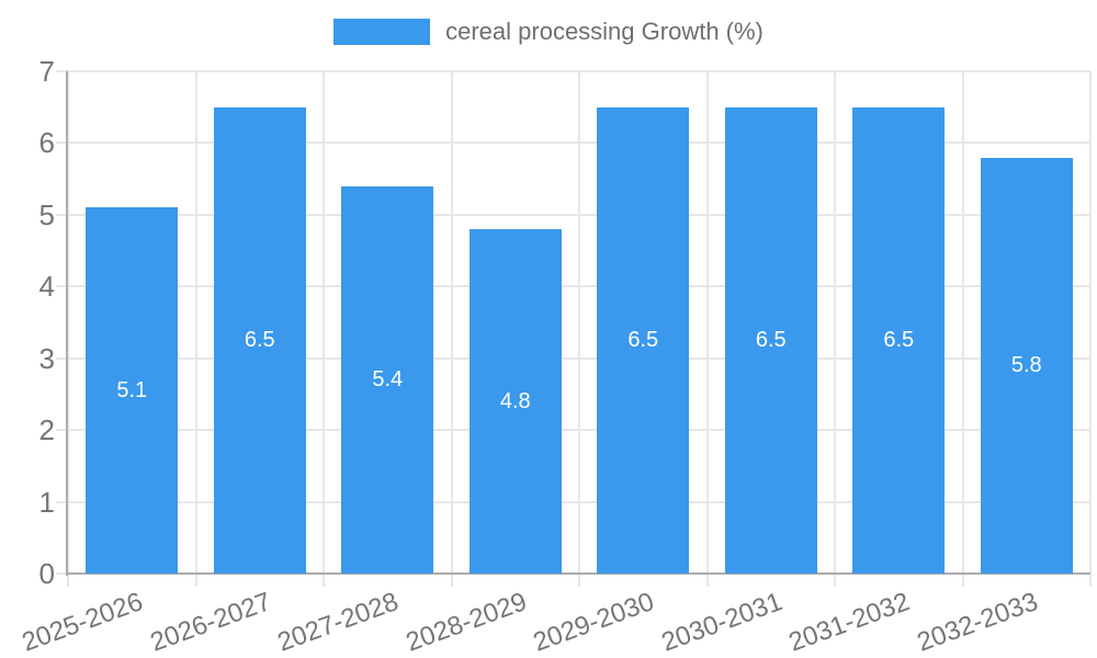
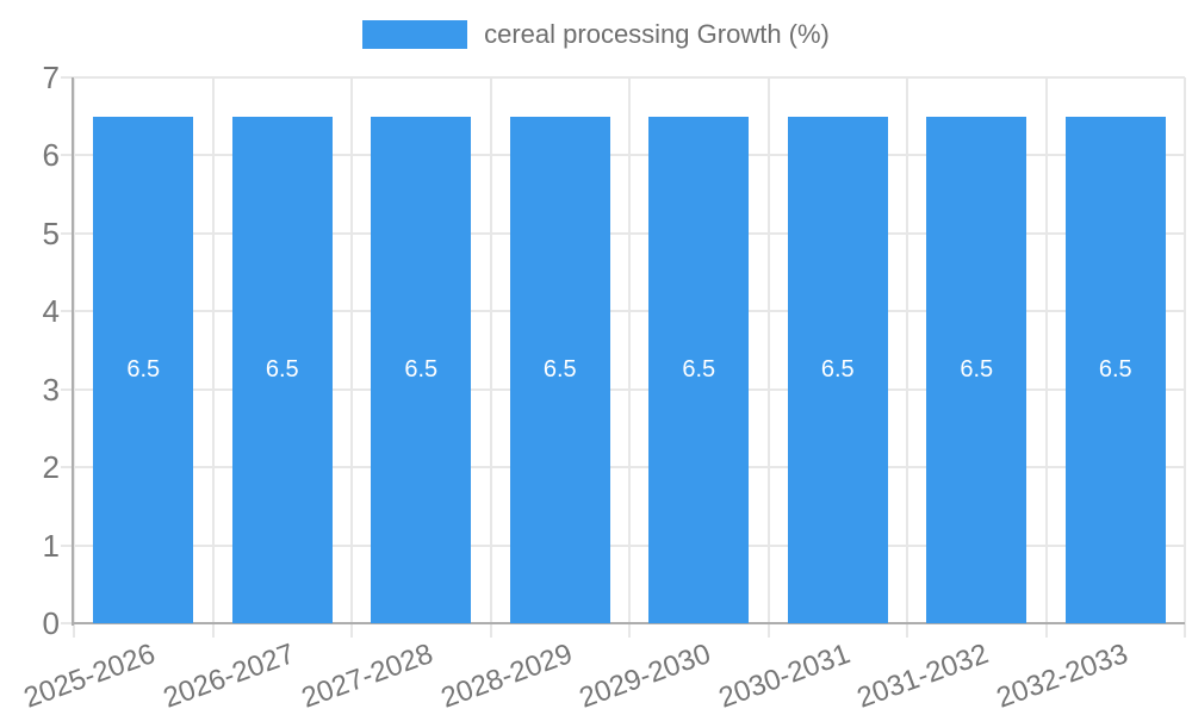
2025-2026: 5.1 -> 6.5
2027-2028: 5.4 -> 6.5
2028-2029: 4.8 -> 6.5
2032-2033: 5.8 -> 6.5
